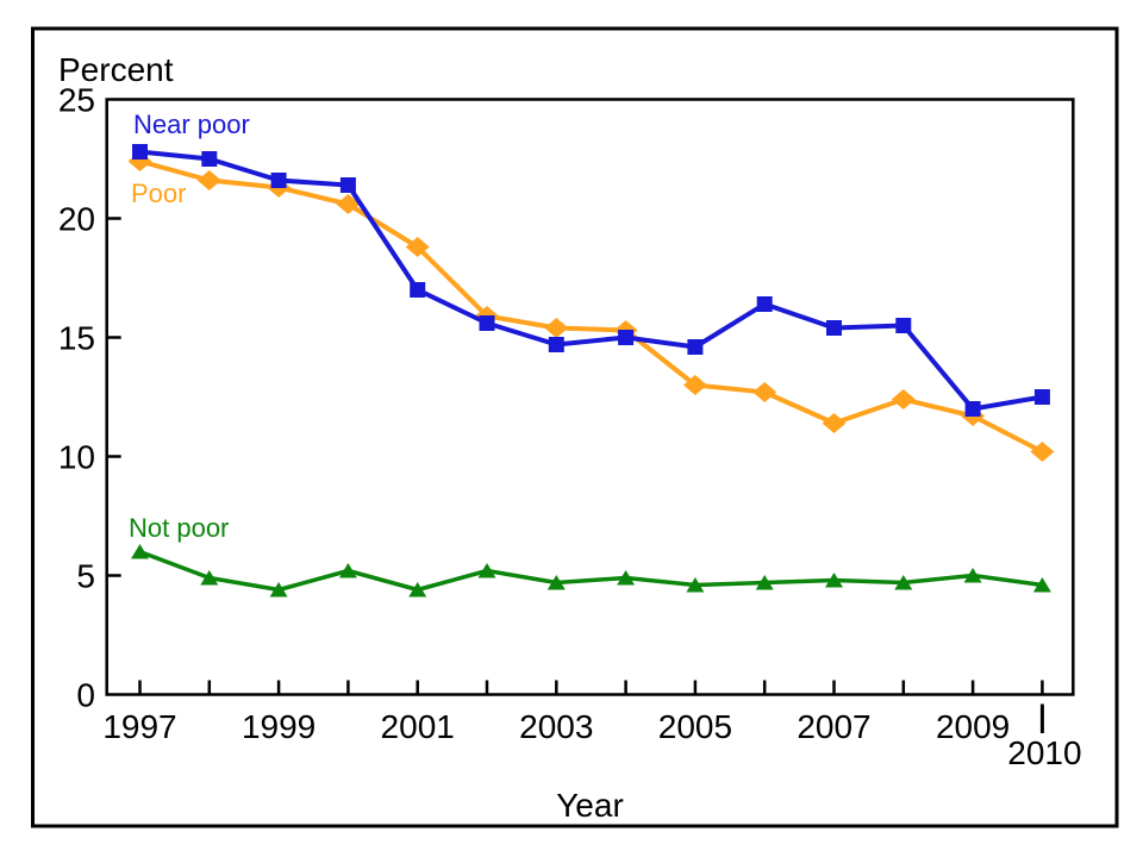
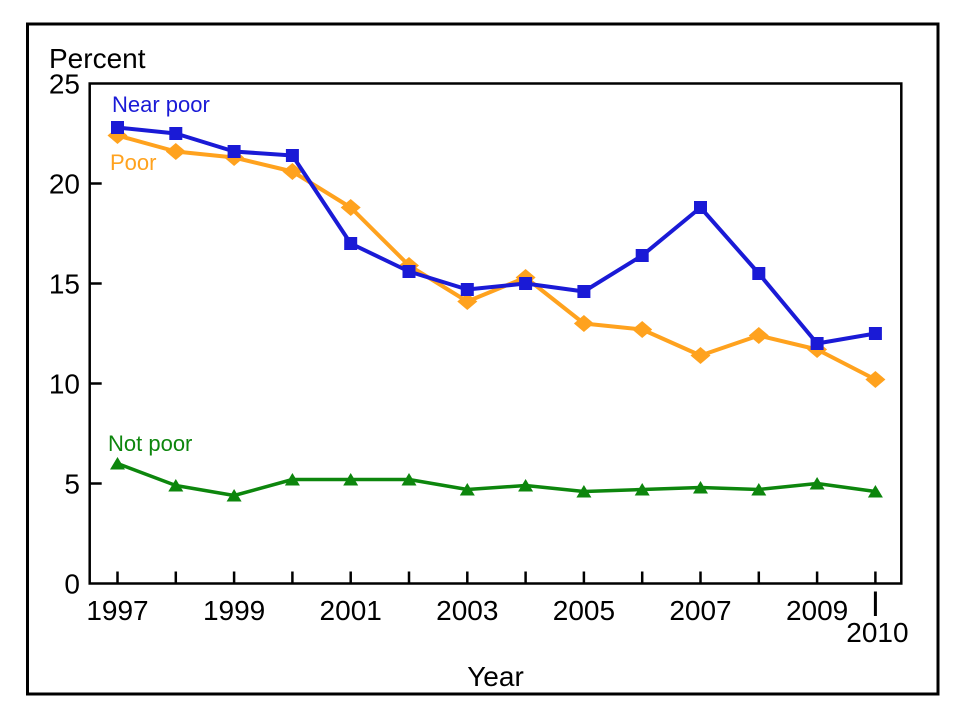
Not poor/2001: 4.4 -> 5.2
Poor/2003: 15.4 -> 14.1
Near poor/2007: 15.4 -> 18.8
